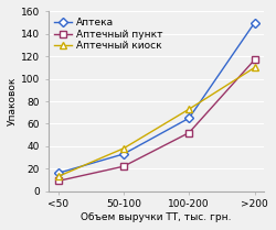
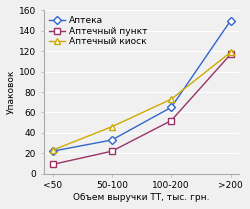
Аптека/<50: 16 -> 22
Аптечный киоск/<50: 13 -> 23
Аптечный киоск/50-100: 38 -> 46
Аптечный киоск/>200: 110 -> 119
